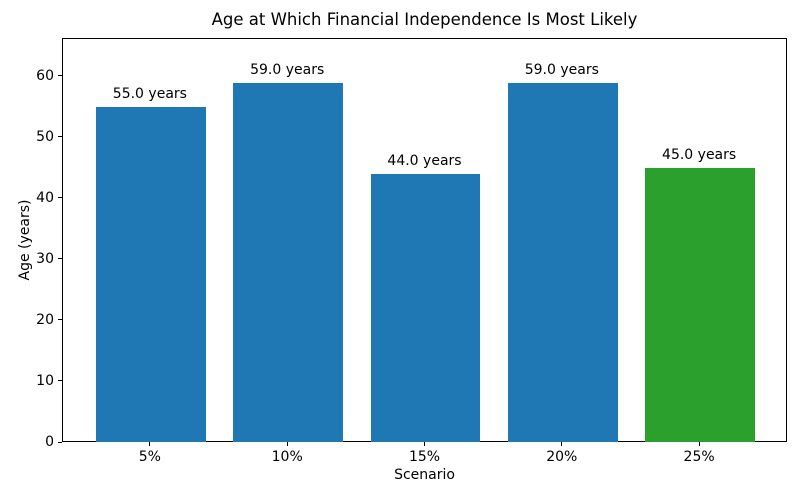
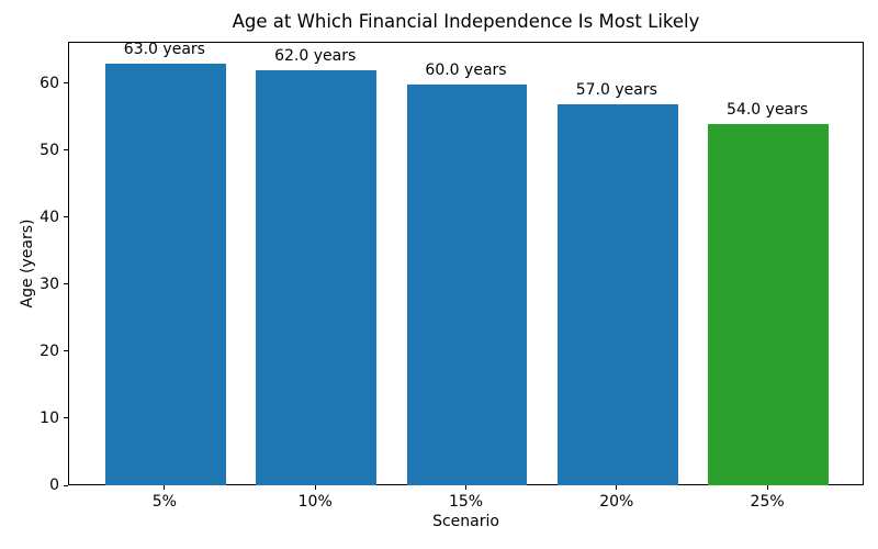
5%: 55.0 -> 63.0
10%: 59.0 -> 62.0
15%: 44.0 -> 60.0
20%: 59.0 -> 57.0
25%: 45.0 -> 54.0
